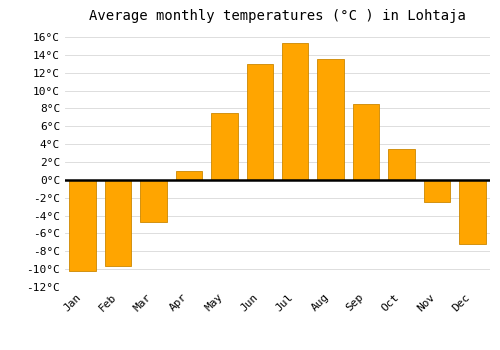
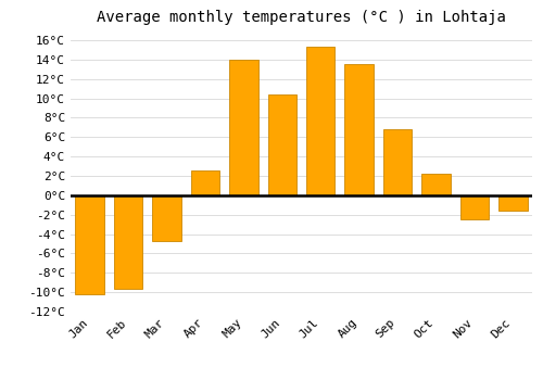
Apr: 1.0°C -> 2.6°C
May: 7.5°C -> 14.0°C
Jun: 13.0°C -> 10.4°C
Sep: 8.5°C -> 6.8°C
Oct: 3.5°C -> 2.2°C
Dec: -7.2°C -> -1.6°C
